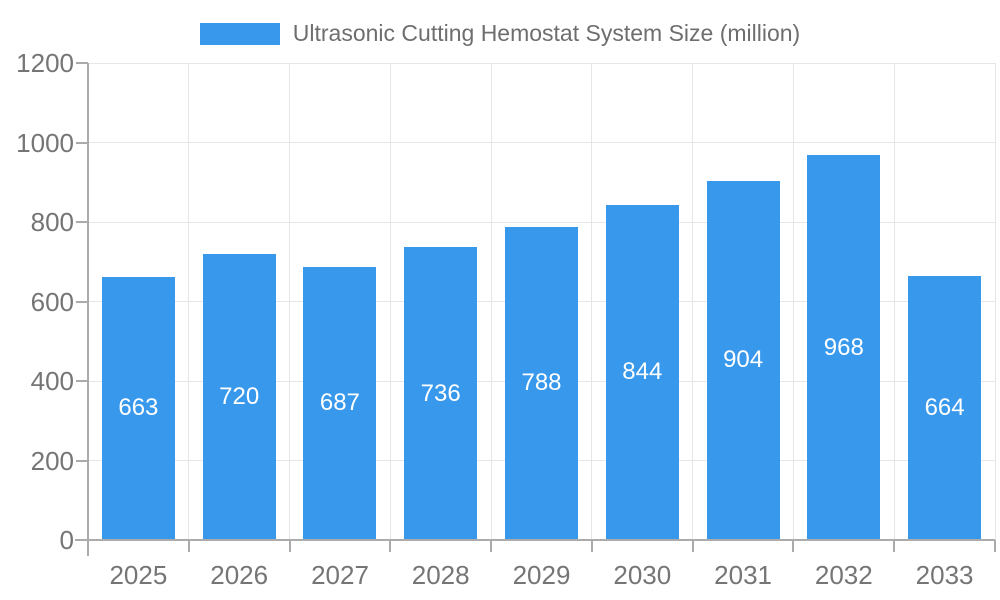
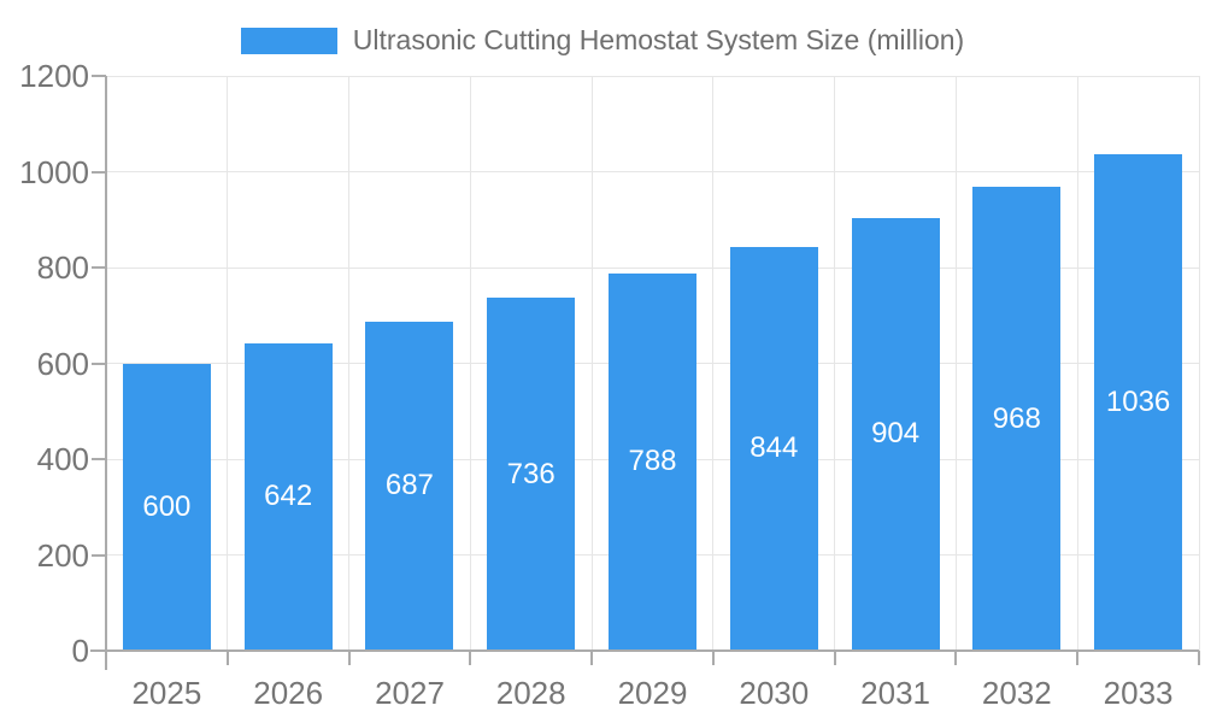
2025: 663 -> 600
2026: 720 -> 642
2033: 664 -> 1036
